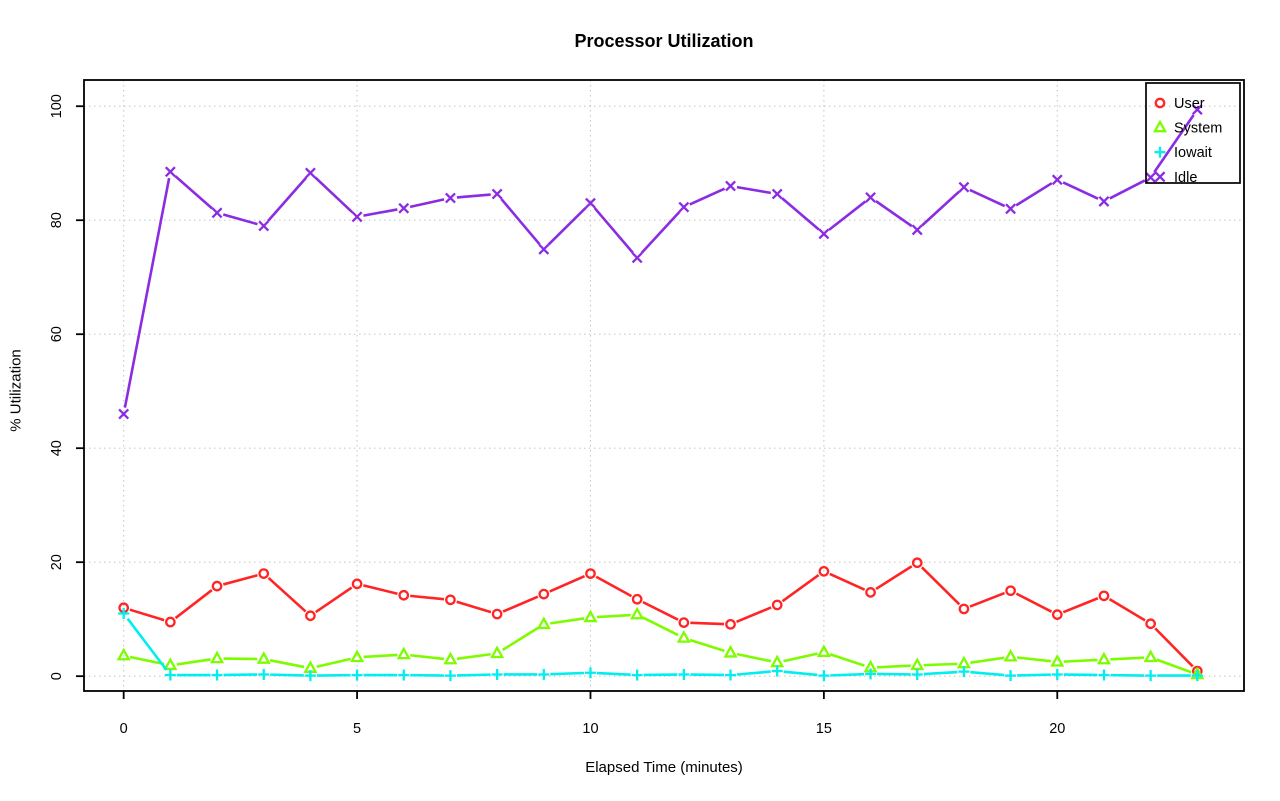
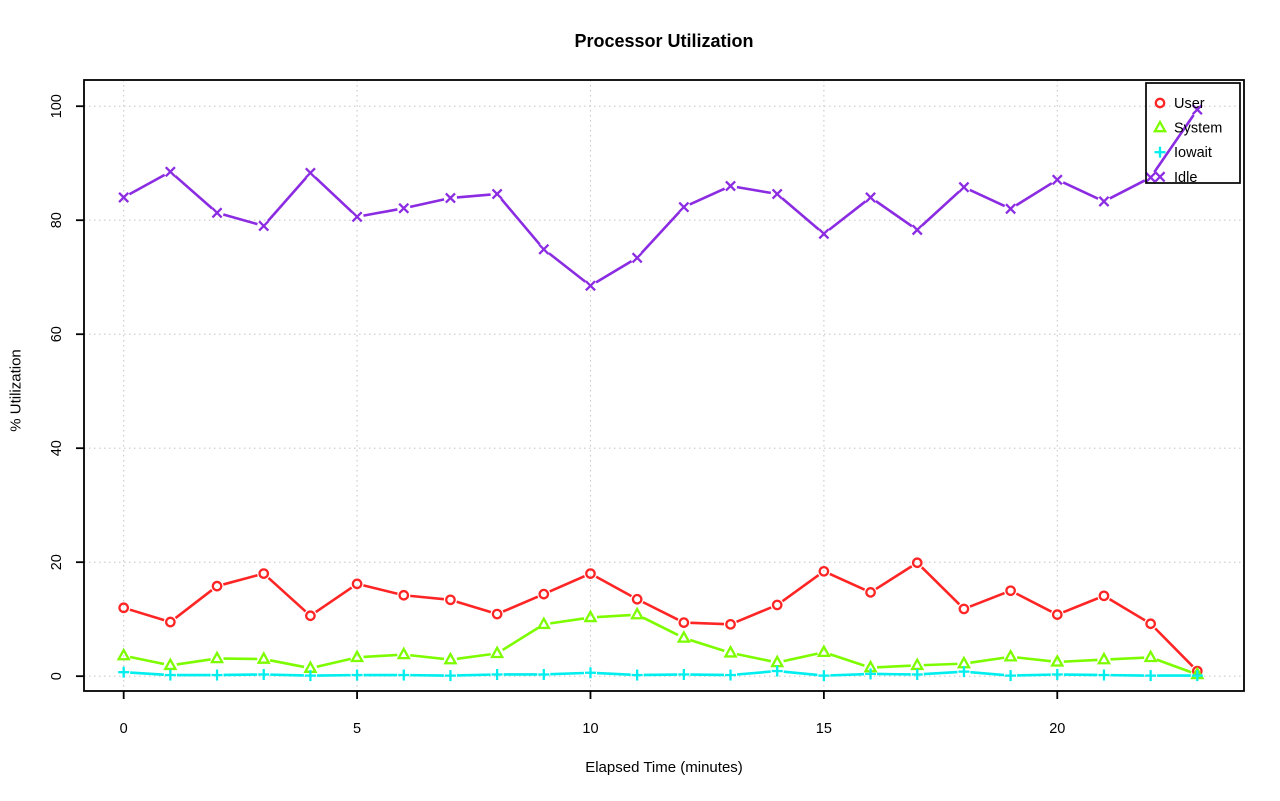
Iowait/0: 11 -> 1
Idle/0: 46 -> 84
Idle/10: 83 -> 68
